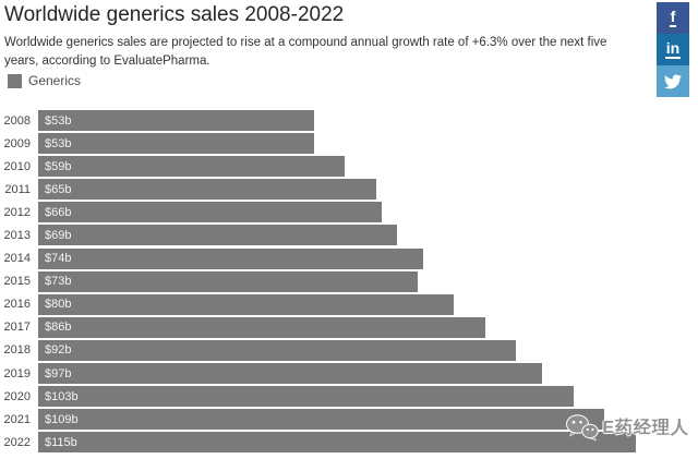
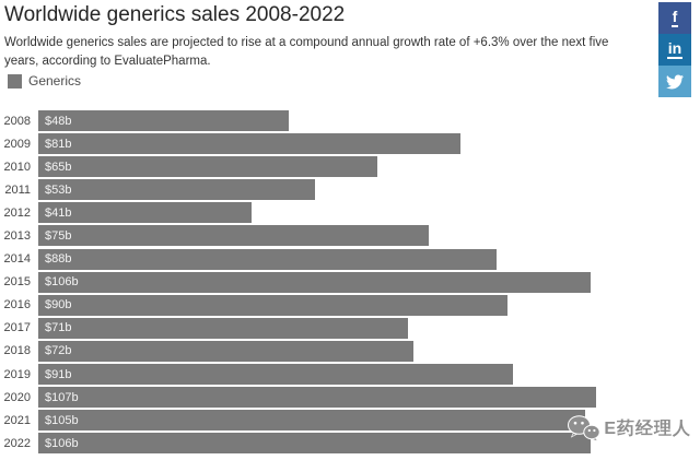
2008: $53b -> $48b
2009: $53b -> $81b
2010: $59b -> $65b
2011: $65b -> $53b
2012: $66b -> $41b
2013: $69b -> $75b
2014: $74b -> $88b
2015: $73b -> $106b
2016: $80b -> $90b
2017: $86b -> $71b
2018: $92b -> $72b
2019: $97b -> $91b
2020: $103b -> $107b
2021: $109b -> $105b
2022: $115b -> $106b
